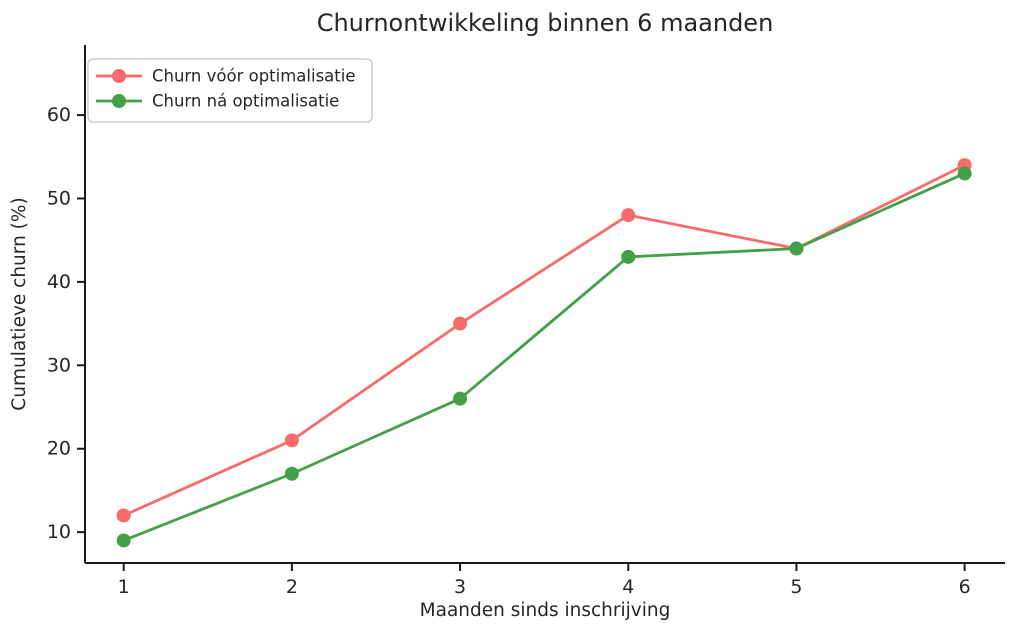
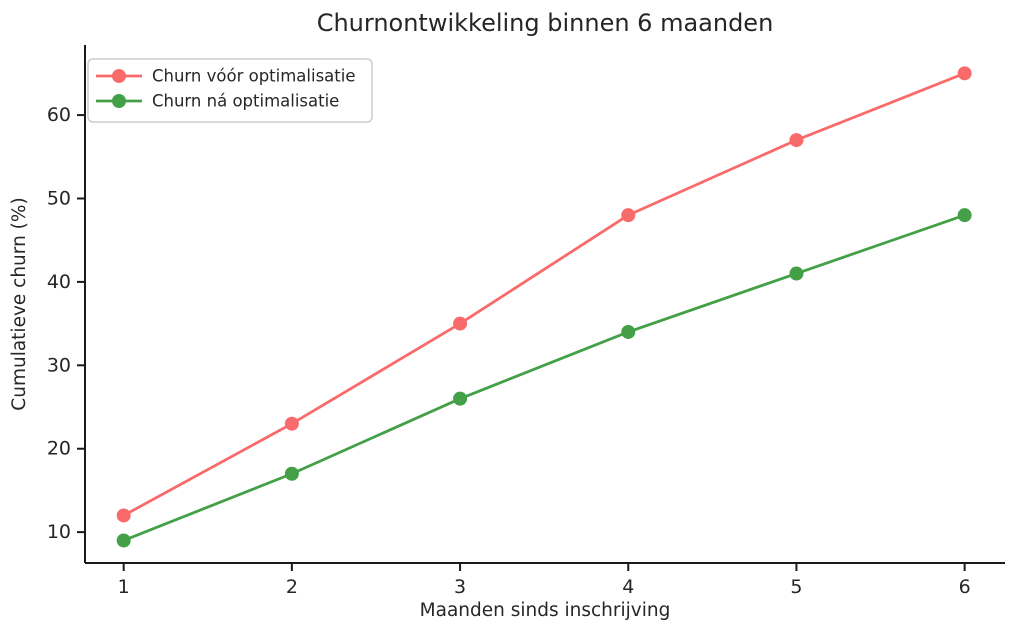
Churn vóór optimalisatie/2: 21 -> 23
Churn ná optimalisatie/4: 43 -> 34
Churn vóór optimalisatie/5: 44 -> 57
Churn ná optimalisatie/5: 44 -> 41
Churn vóór optimalisatie/6: 54 -> 65
Churn ná optimalisatie/6: 53 -> 48
